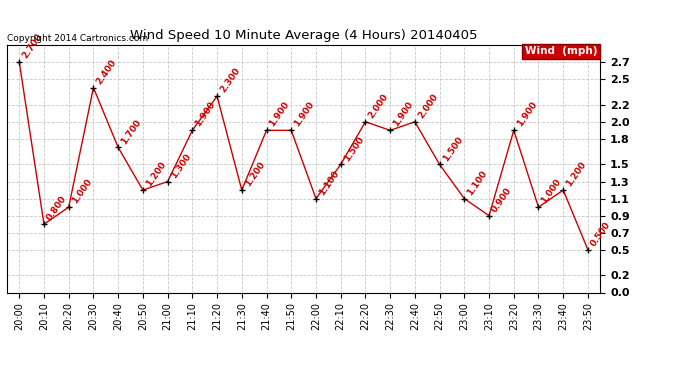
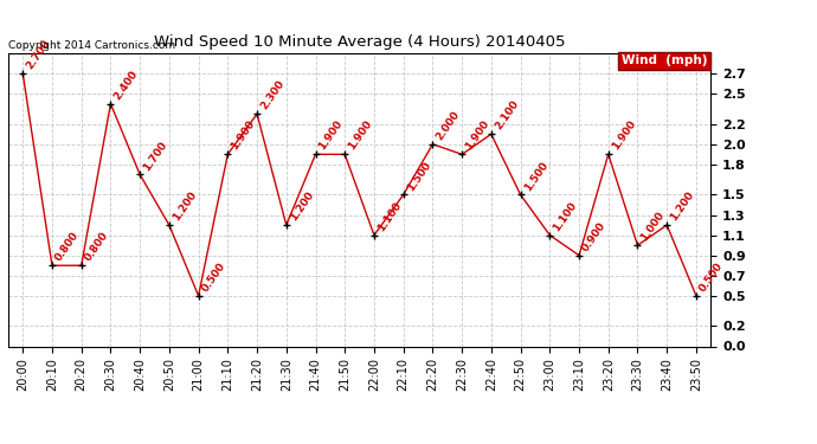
20:20: 1.000 -> 0.800
21:00: 1.300 -> 0.500
22:40: 2.000 -> 2.100
